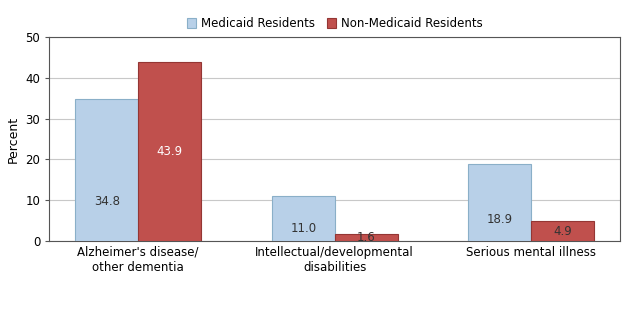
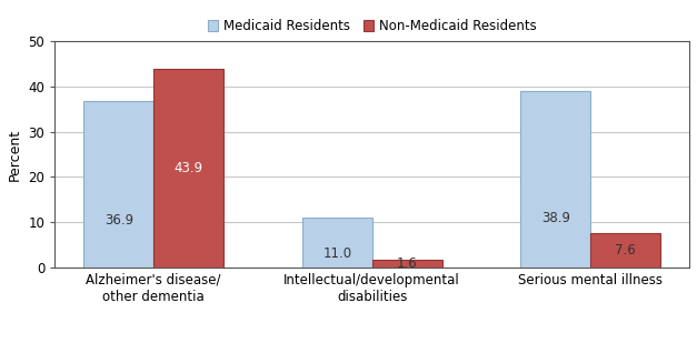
Medicaid Residents/Alzheimer's disease/ other dementia: 34.8 -> 36.9
Medicaid Residents/Serious mental illness: 18.9 -> 38.9
Non-Medicaid Residents/Serious mental illness: 4.9 -> 7.6
